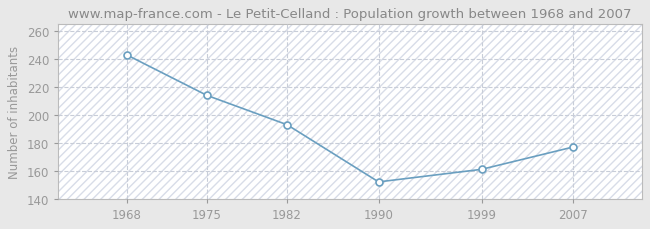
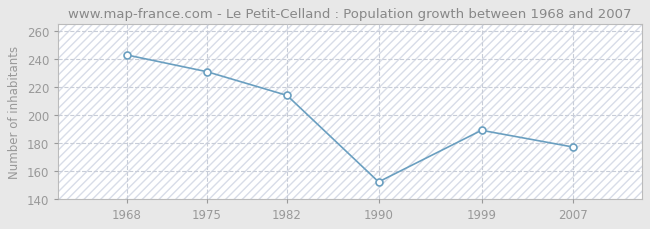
1975: 214 -> 231
1982: 193 -> 214
1999: 161 -> 189
